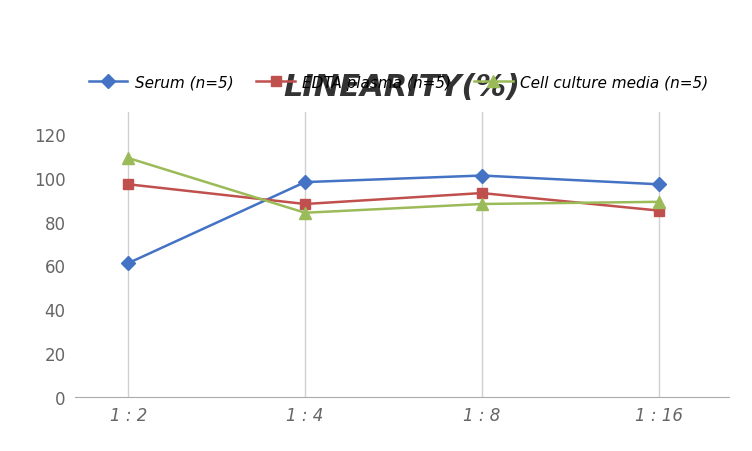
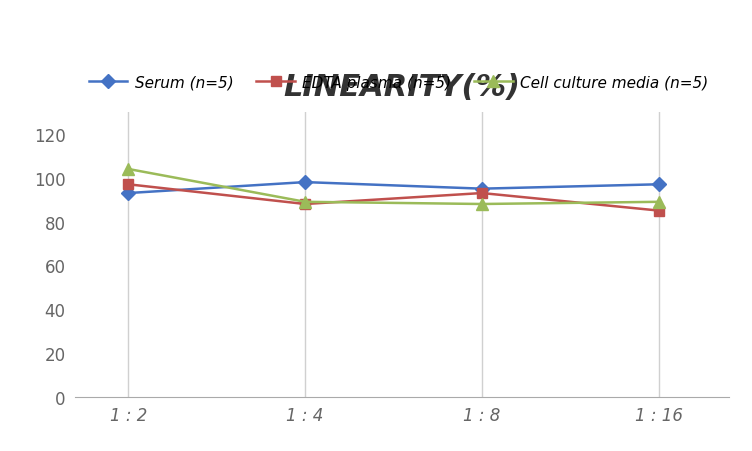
Serum (n=5)/1 : 2: 61 -> 93
Cell culture media (n=5)/1 : 2: 109 -> 104
Cell culture media (n=5)/1 : 4: 84 -> 89
Serum (n=5)/1 : 8: 101 -> 95
